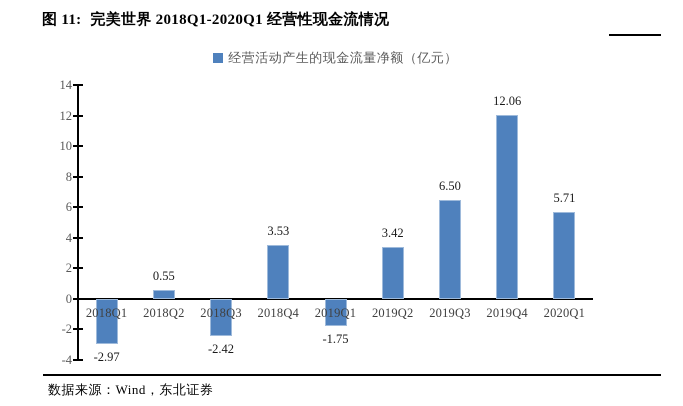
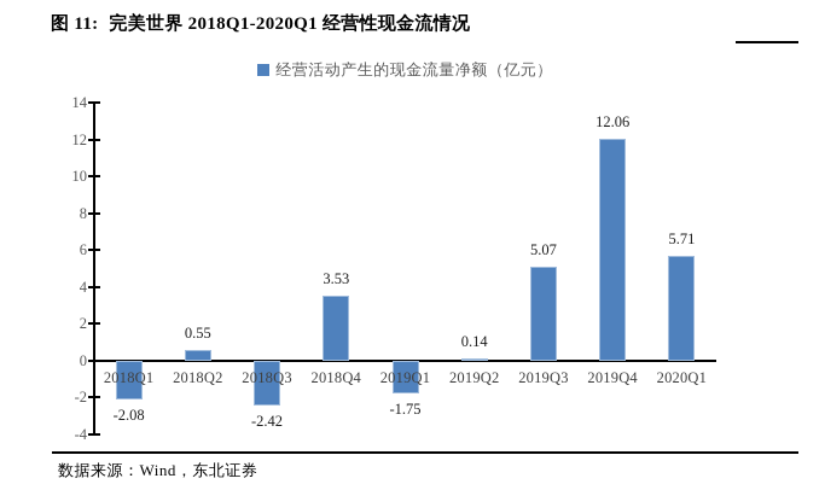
2018Q1: -2.97 -> -2.08
2019Q2: 3.42 -> 0.14
2019Q3: 6.50 -> 5.07
